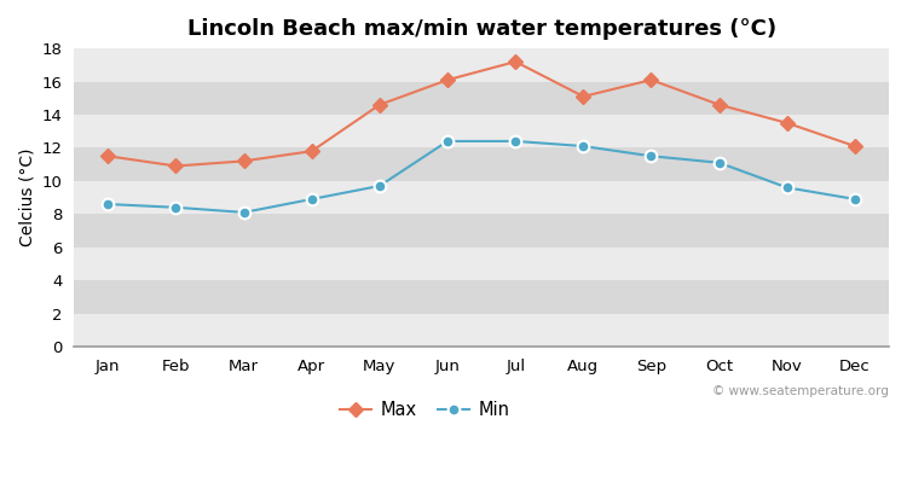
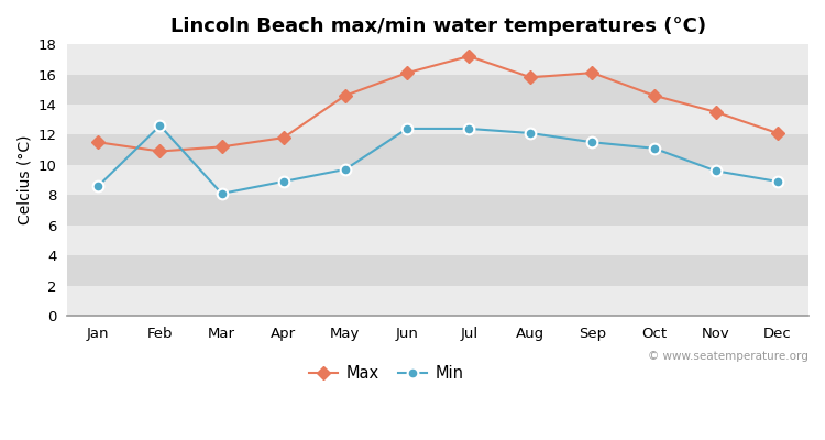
Min/Feb: 8.4 -> 12.6
Max/Aug: 15.1 -> 15.8
